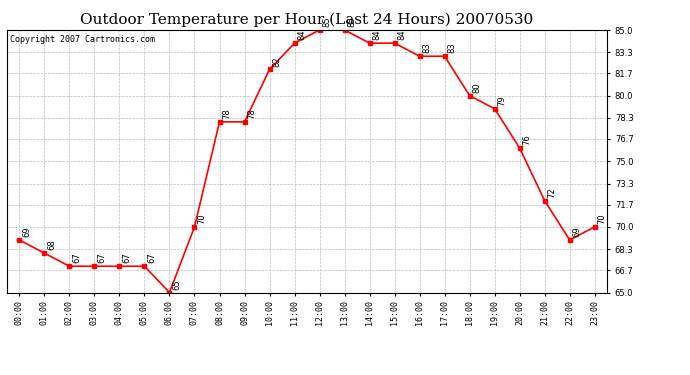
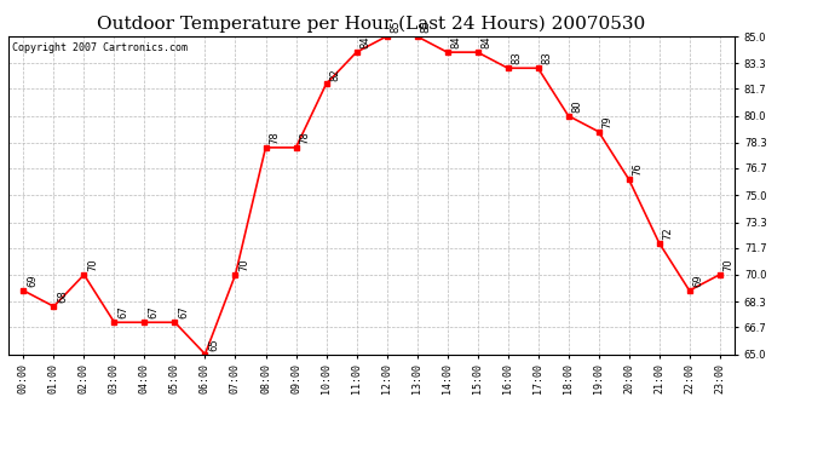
02:00: 67 -> 70
